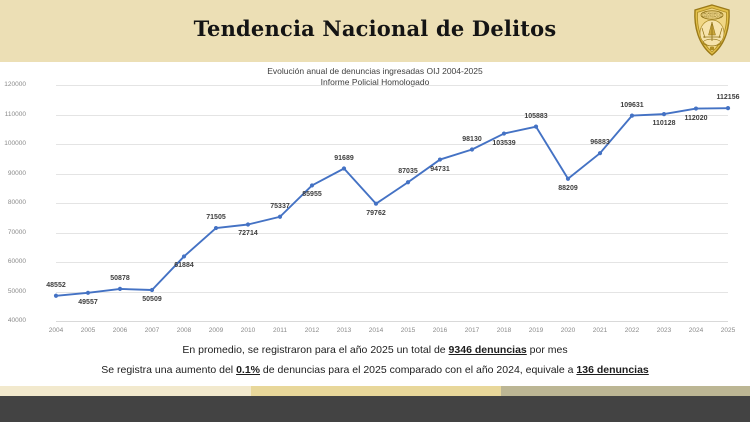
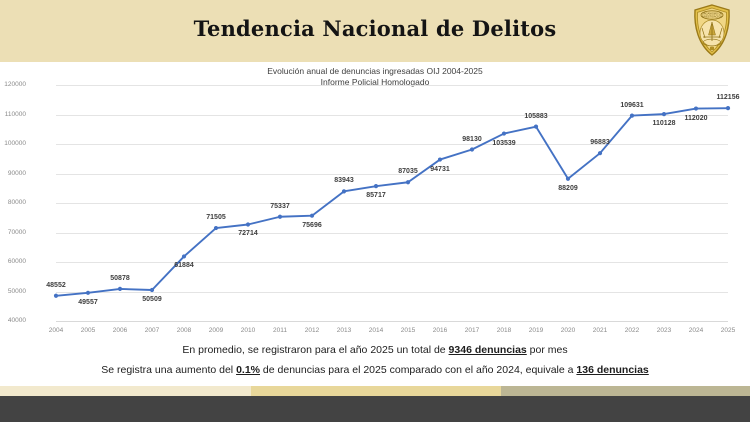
2012: 85955 -> 75696
2013: 91689 -> 83943
2014: 79762 -> 85717
